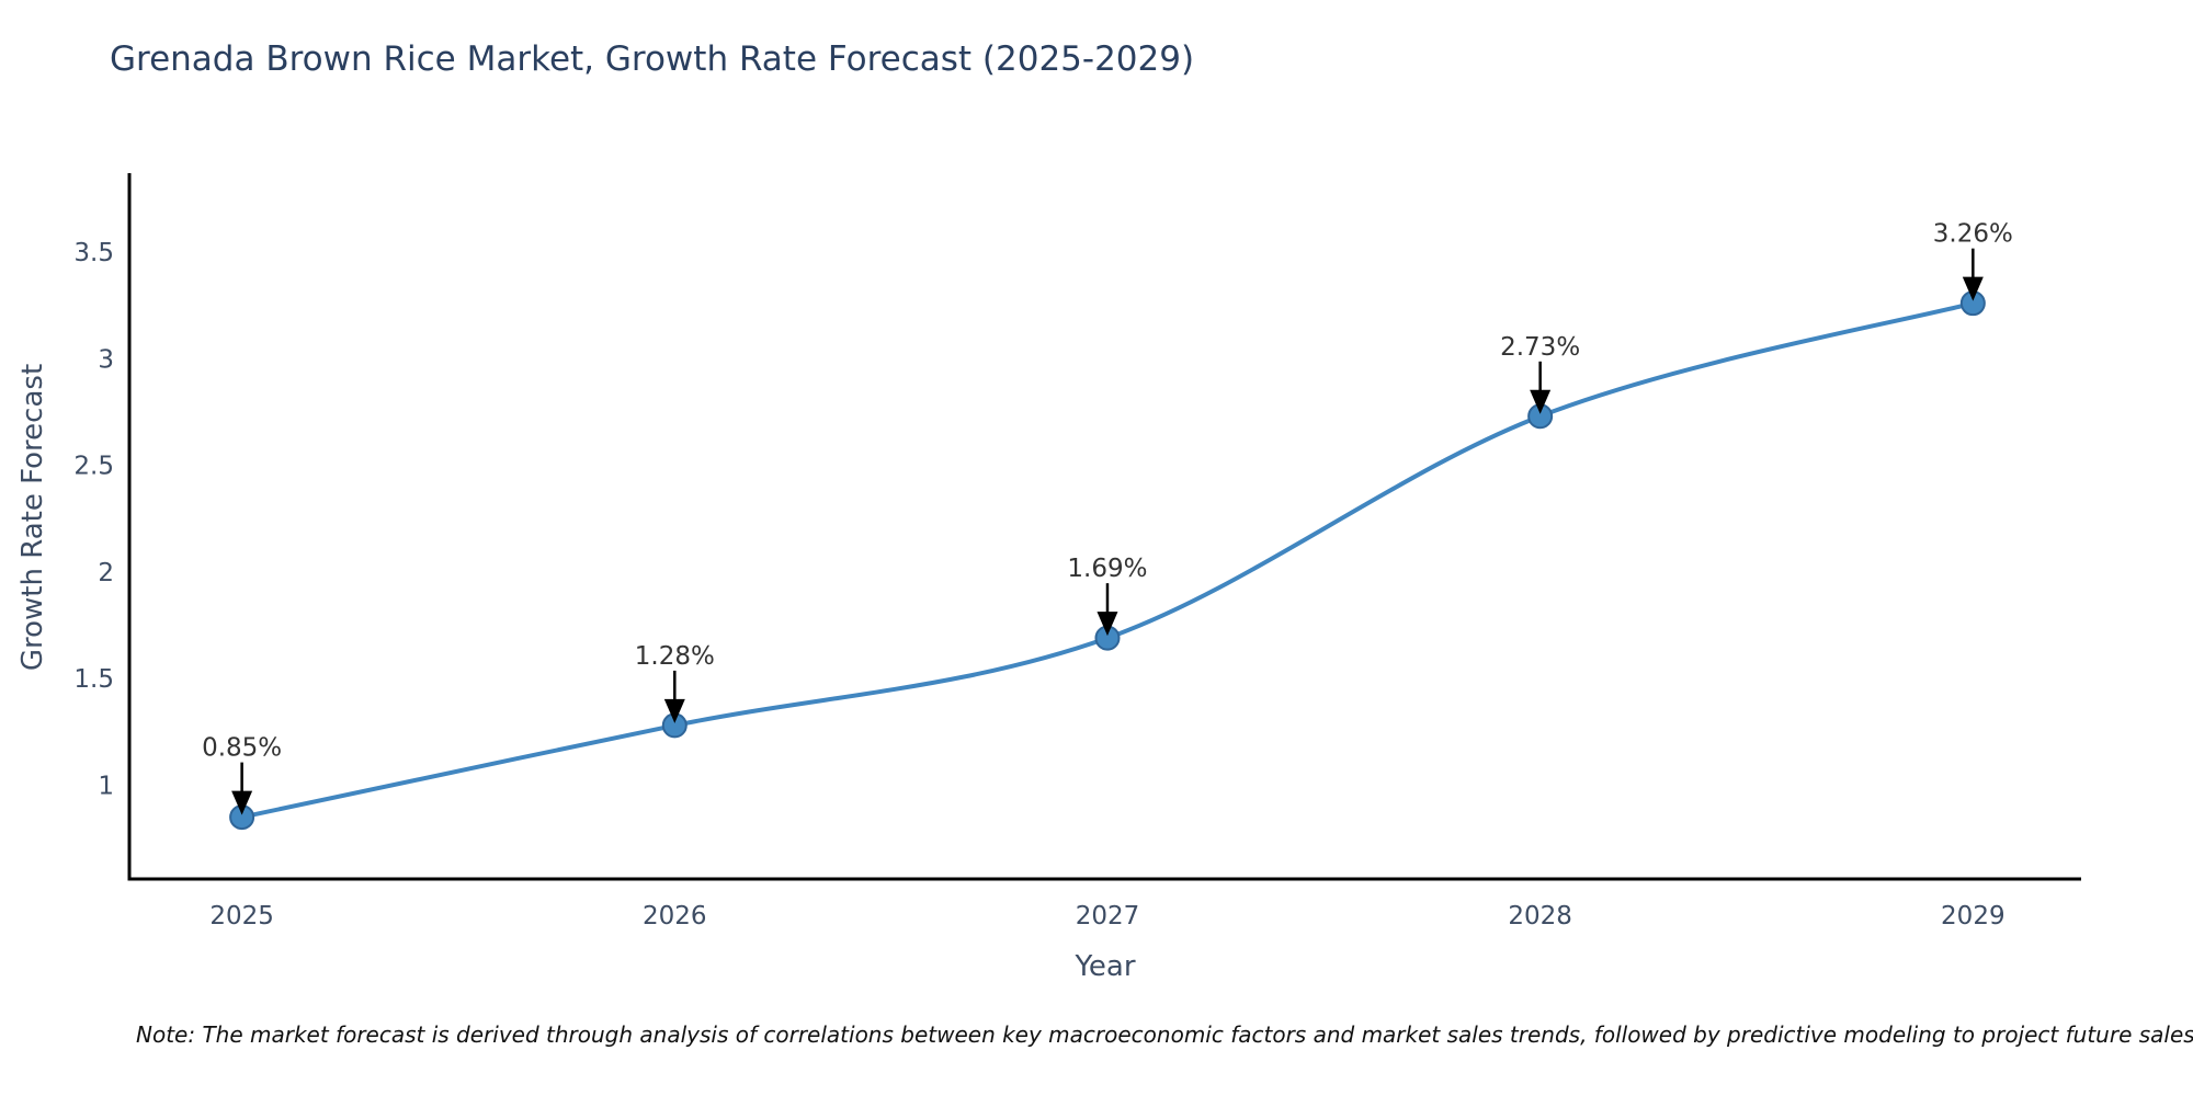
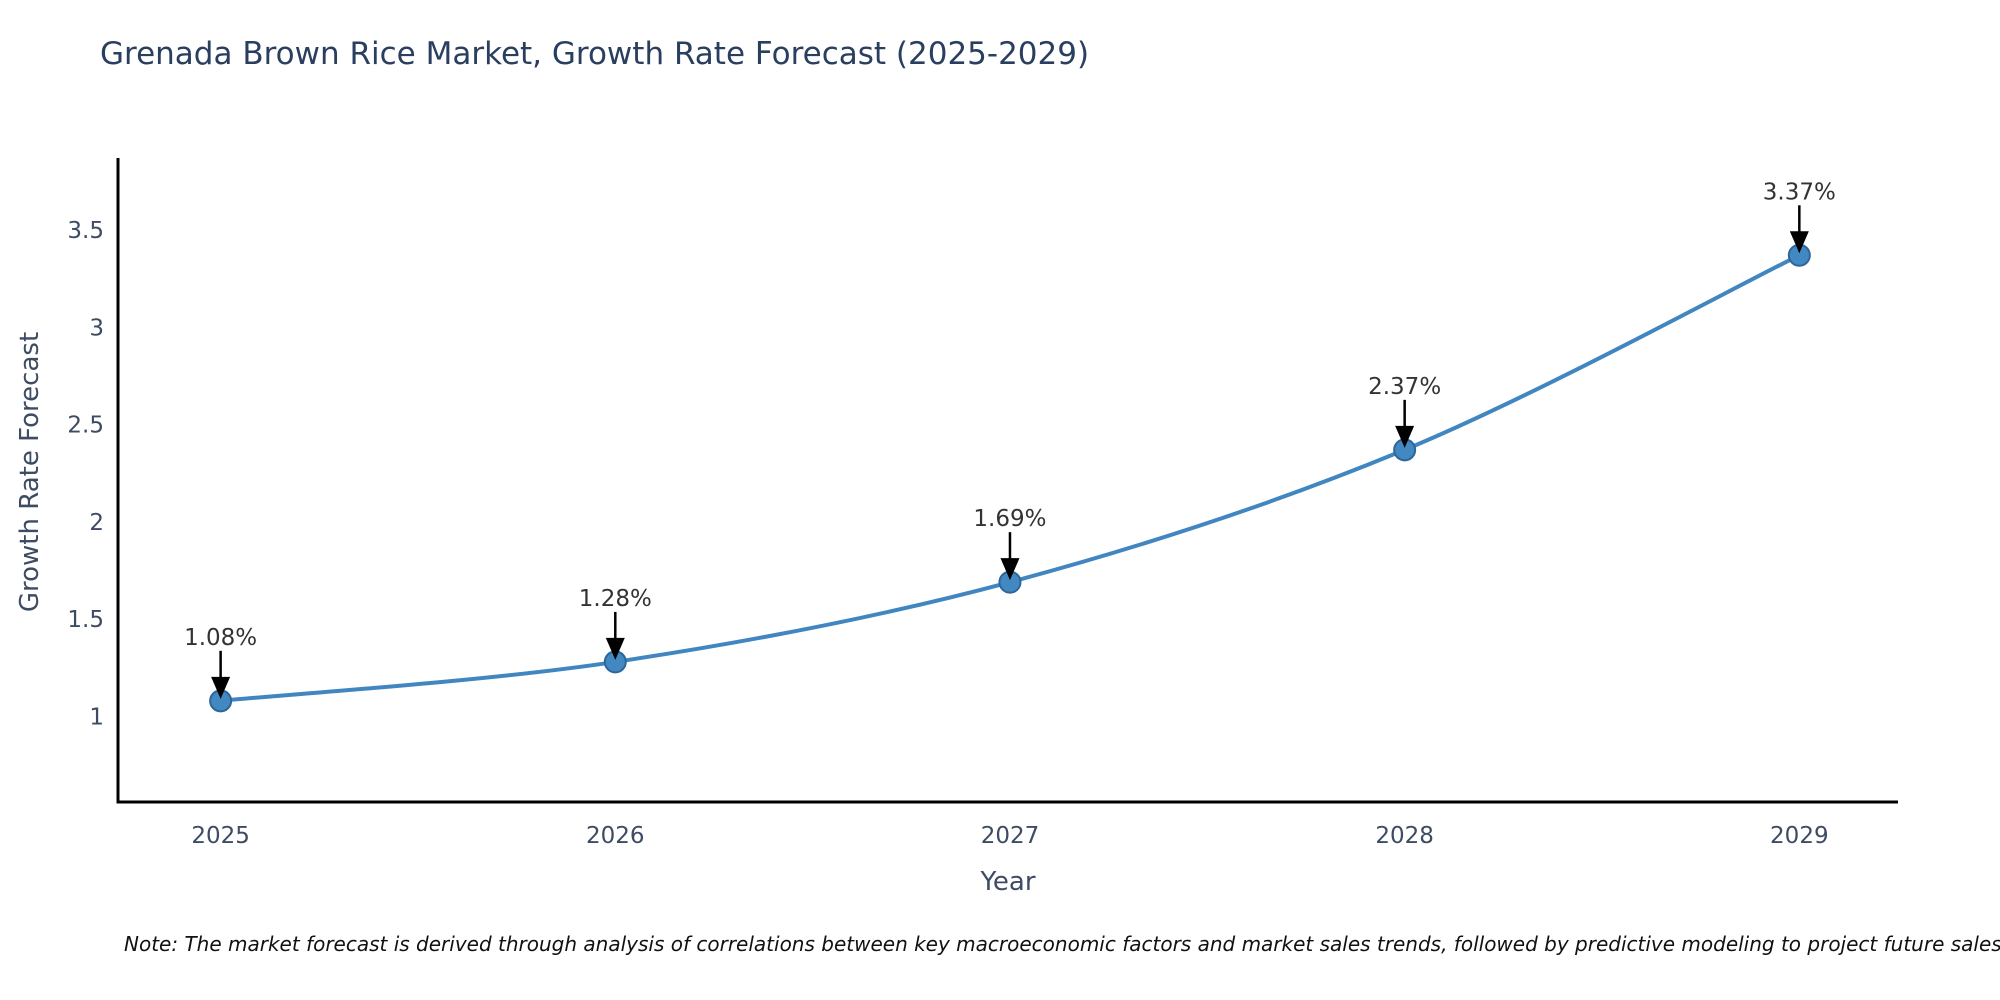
2025: 0.85% -> 1.08%
2028: 2.73% -> 2.37%
2029: 3.26% -> 3.37%
